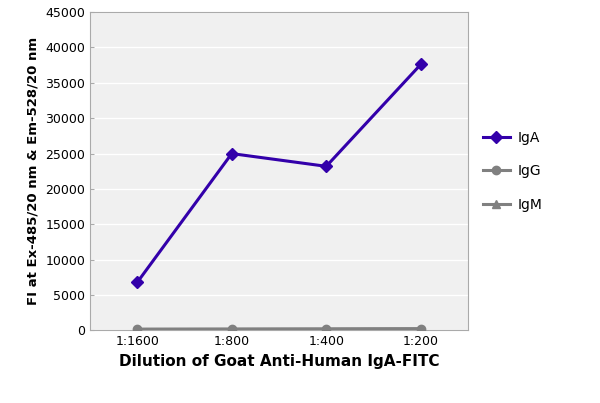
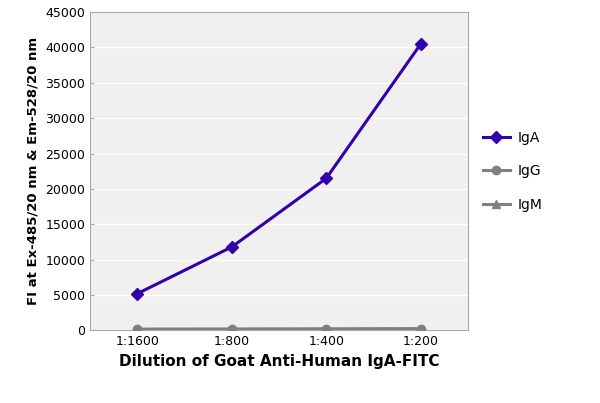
IgA/1:1600: 6800 -> 5200
IgA/1:800: 25000 -> 11800
IgA/1:400: 23200 -> 21500
IgA/1:200: 37600 -> 40500
